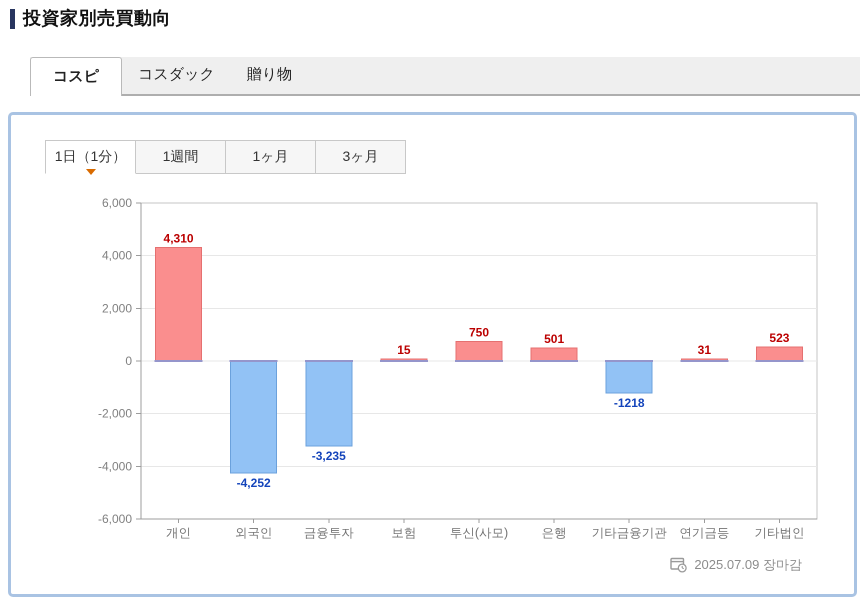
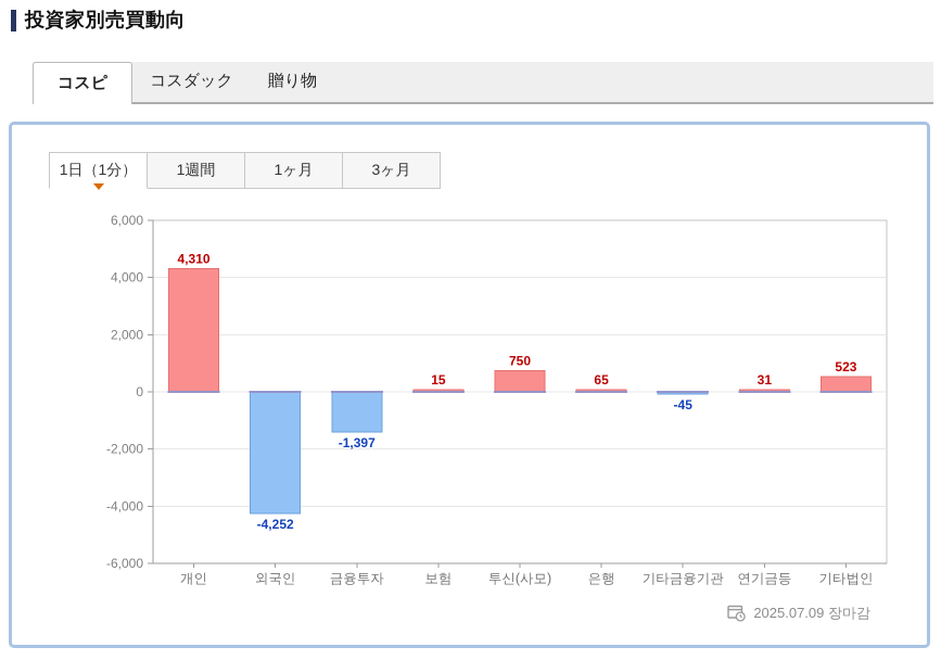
금융투자: -3,235 -> -1,397
은행: 501 -> 65
기타금융기관: -1218 -> -45
